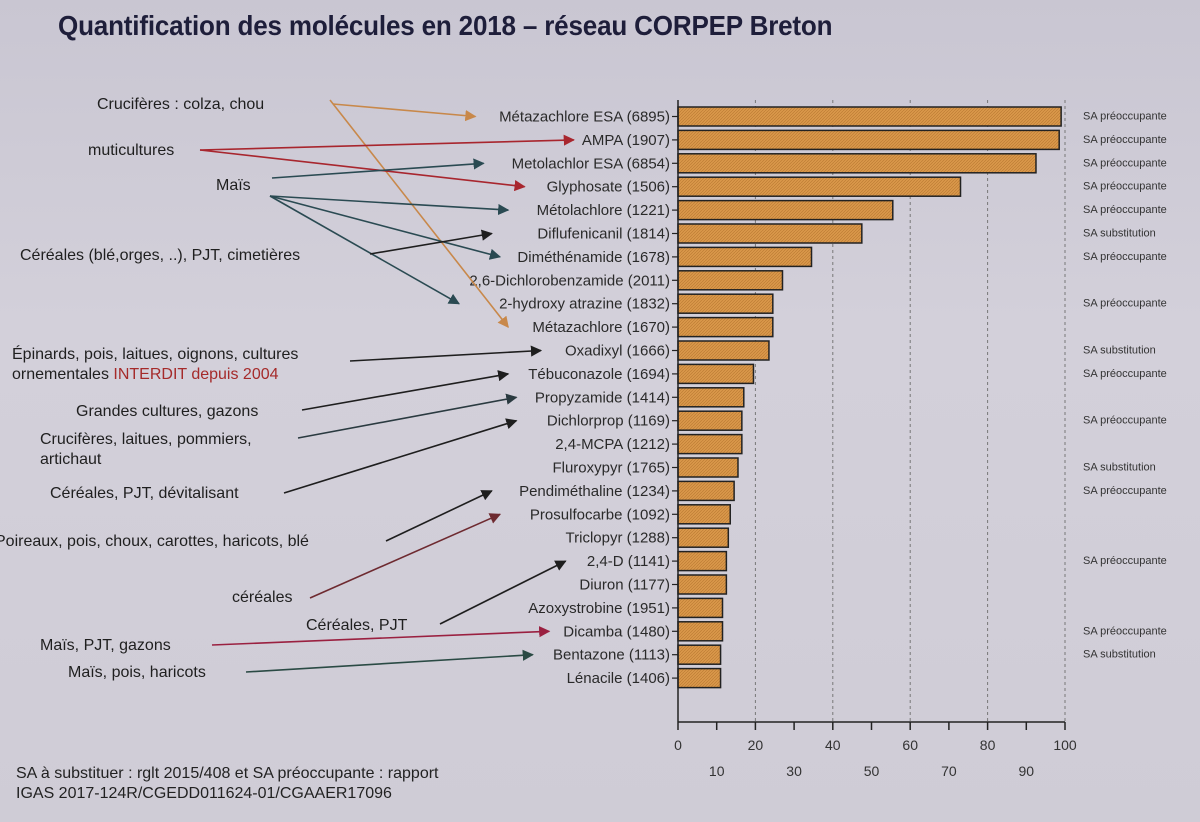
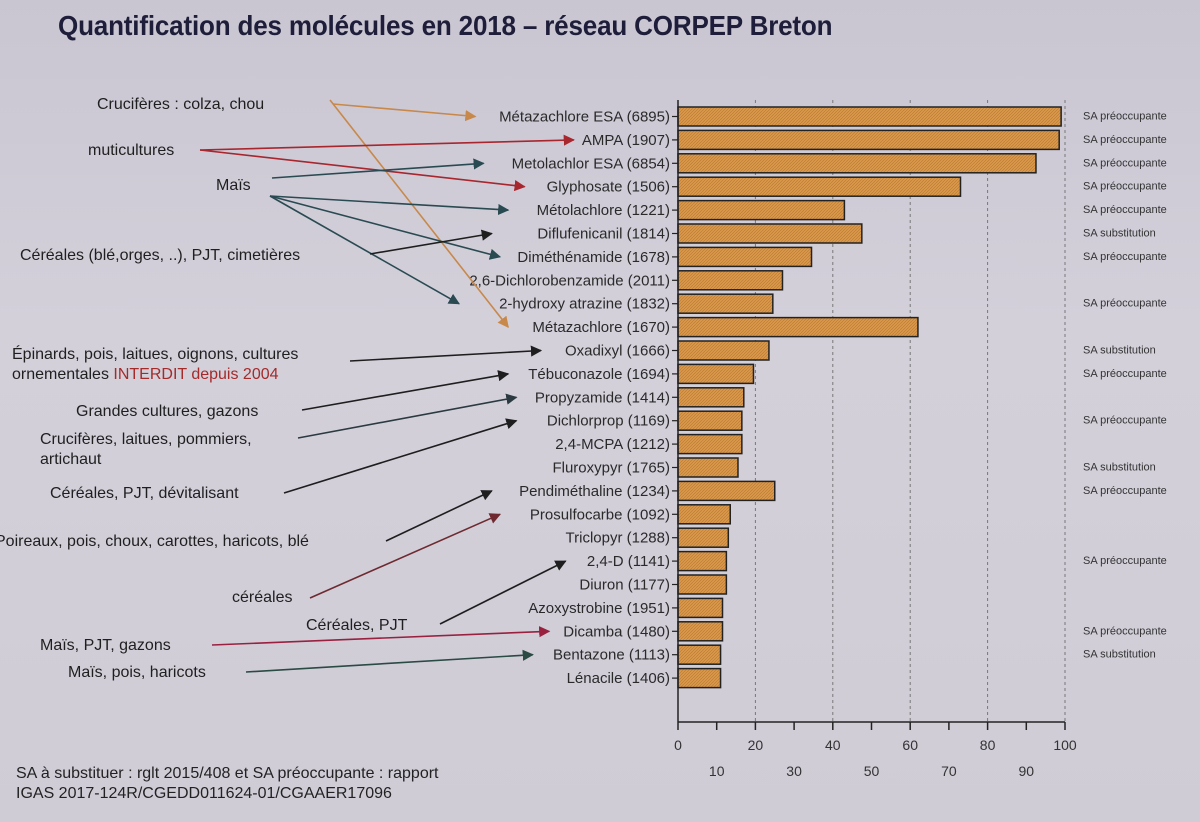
Métolachlore (1221): 56 -> 43
Métazachlore (1670): 24 -> 62
Pendiméthaline (1234): 14 -> 25
